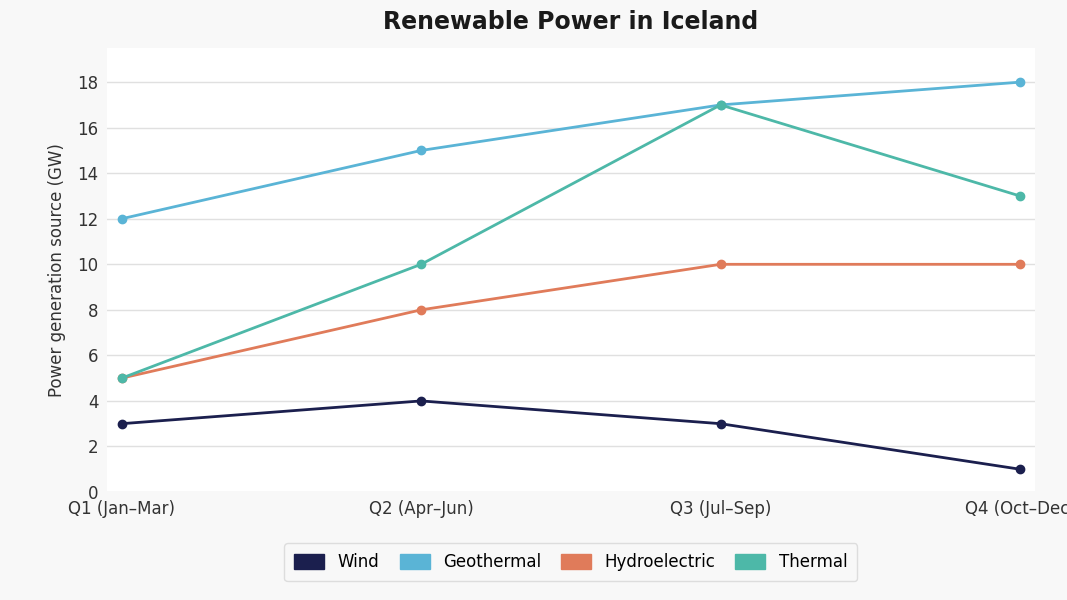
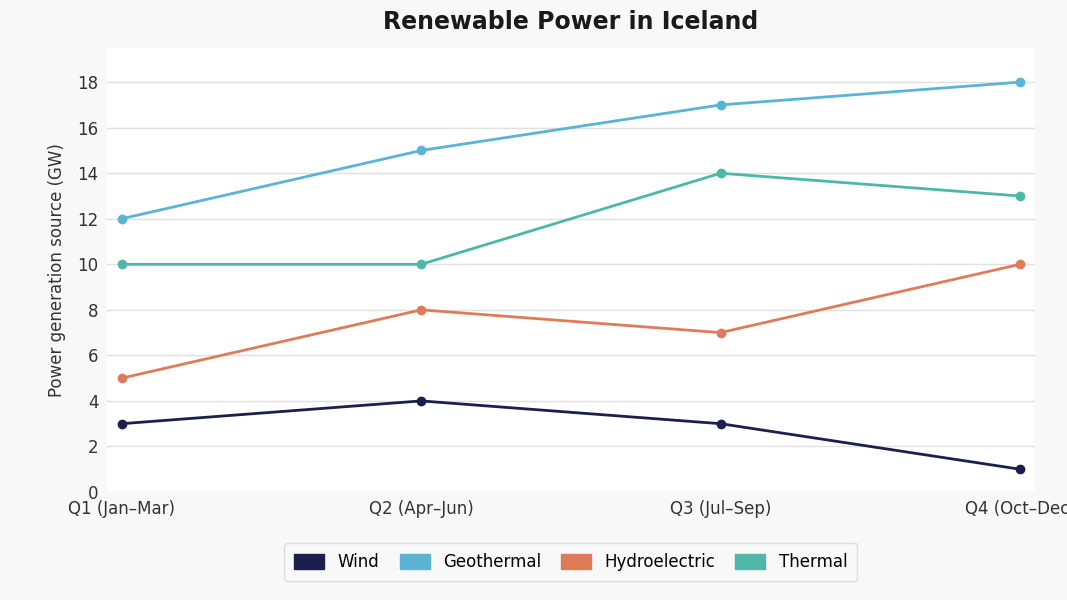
Thermal/Q1 (Jan–Mar): 5 -> 10
Hydroelectric/Q3 (Jul–Sep): 10 -> 7
Thermal/Q3 (Jul–Sep): 17 -> 14
